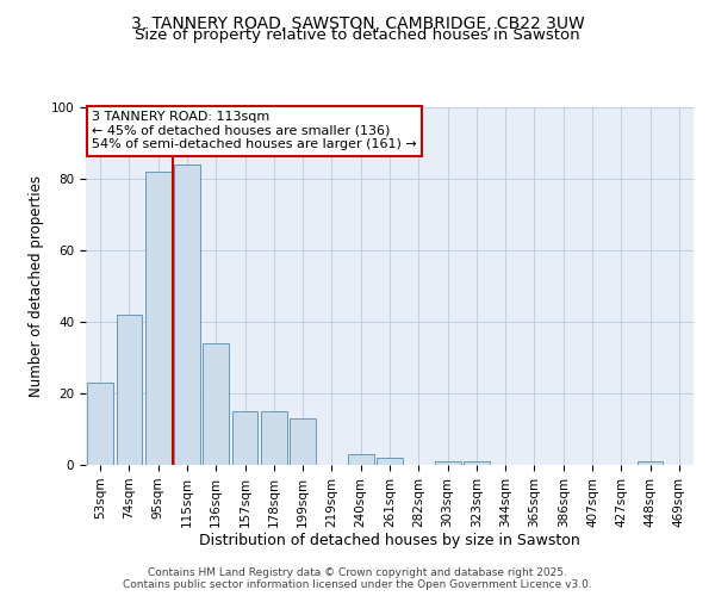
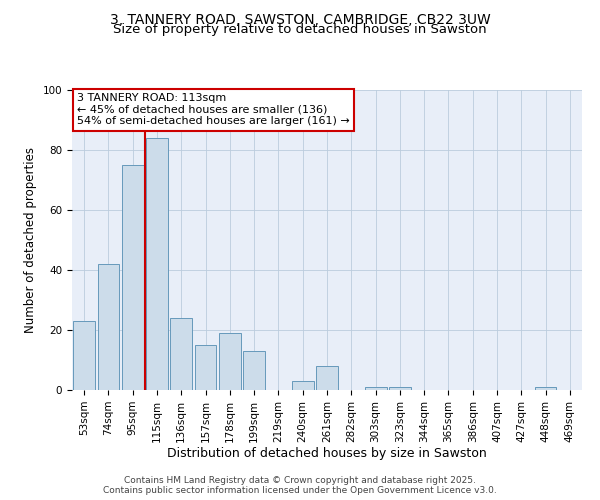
95sqm: 82 -> 75
136sqm: 34 -> 24
178sqm: 15 -> 19
261sqm: 2 -> 8
